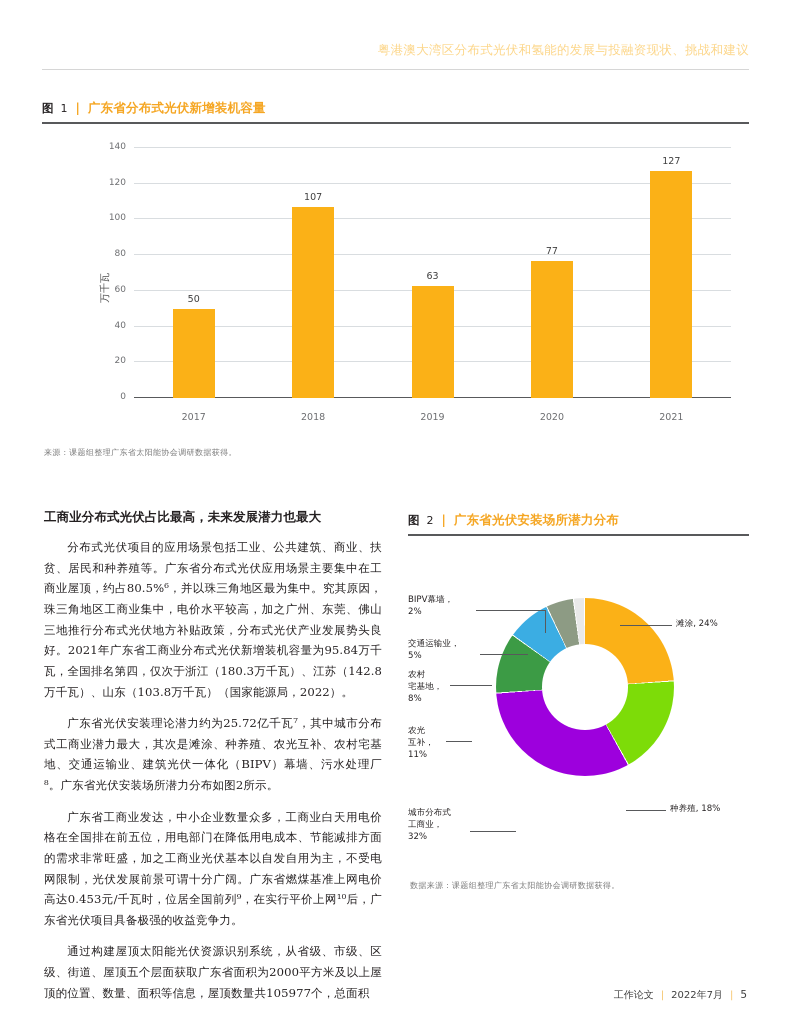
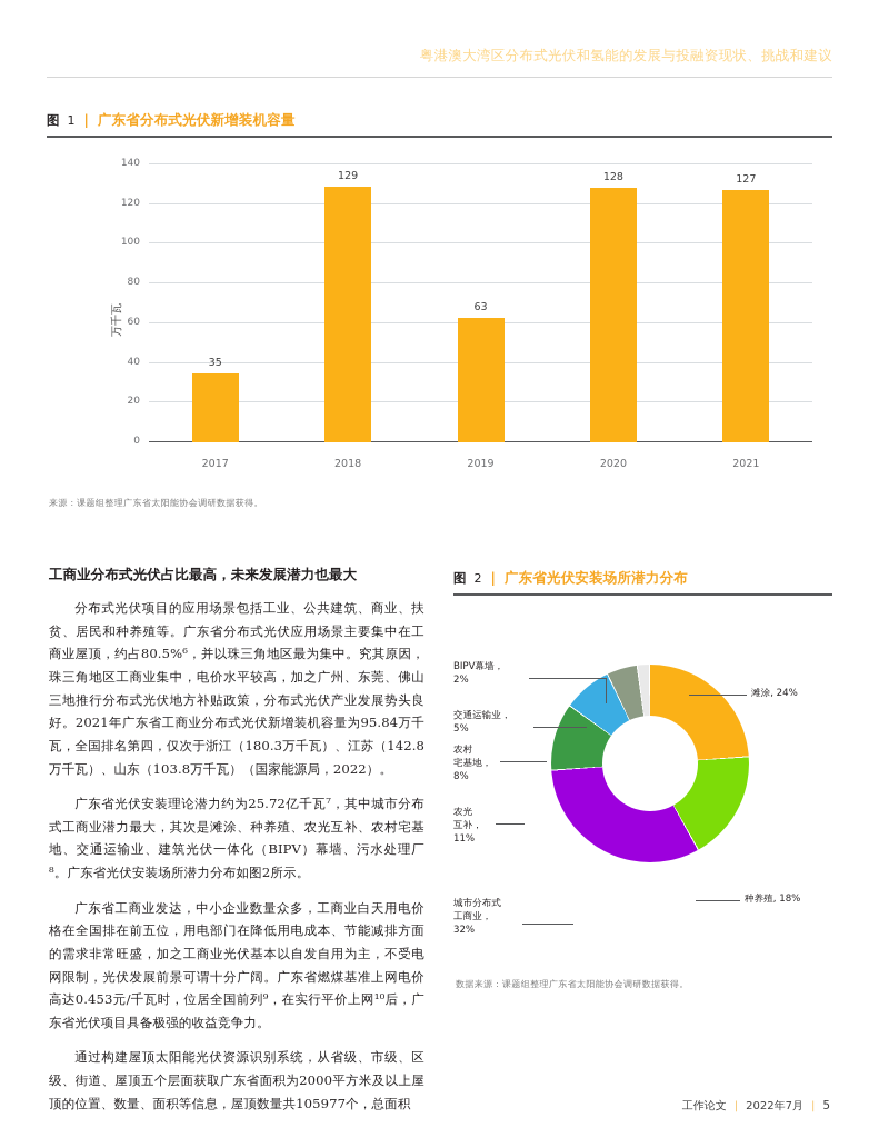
广东省分布式光伏新增装机容量/2017: 50 -> 35
广东省分布式光伏新增装机容量/2018: 107 -> 129
广东省分布式光伏新增装机容量/2020: 77 -> 128
